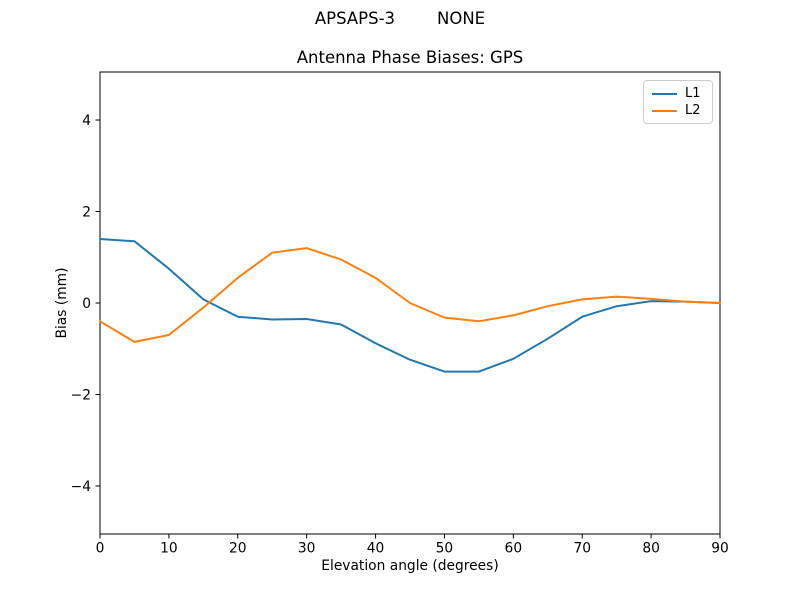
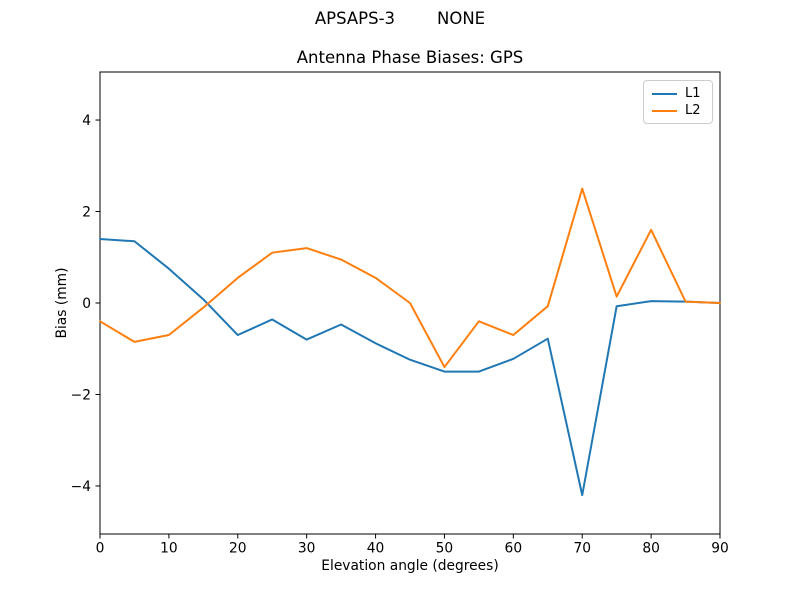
L1/20: -0.3 -> -0.7
L1/30: -0.3 -> -0.8
L2/50: -0.3 -> -1.4
L2/60: -0.3 -> -0.7
L1/70: -0.3 -> -4.2
L2/70: 0.1 -> 2.5
L2/80: 0.1 -> 1.6
